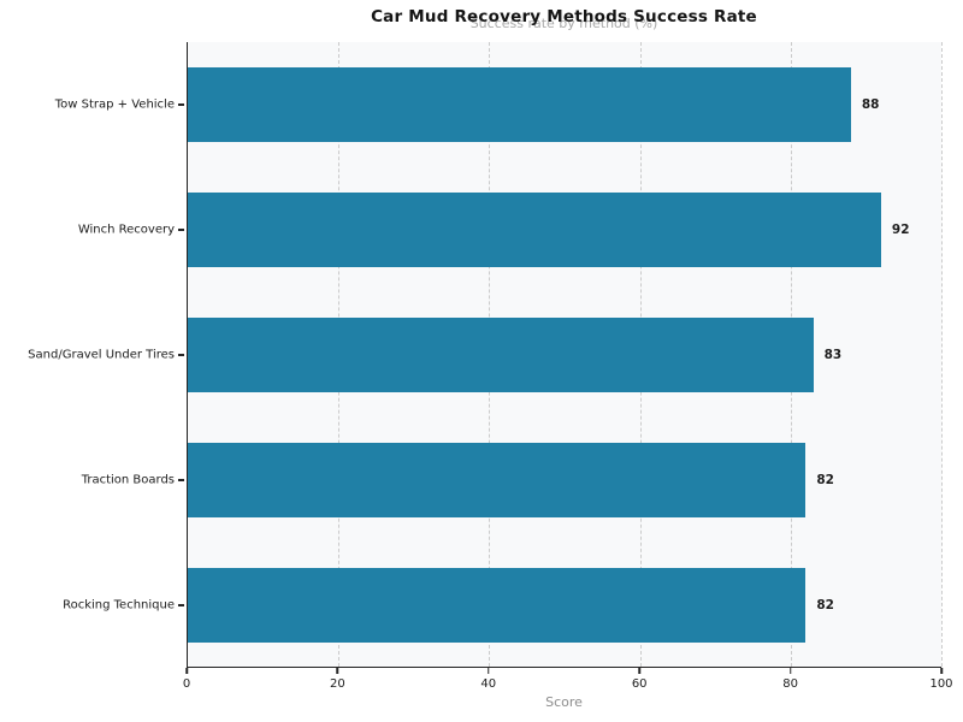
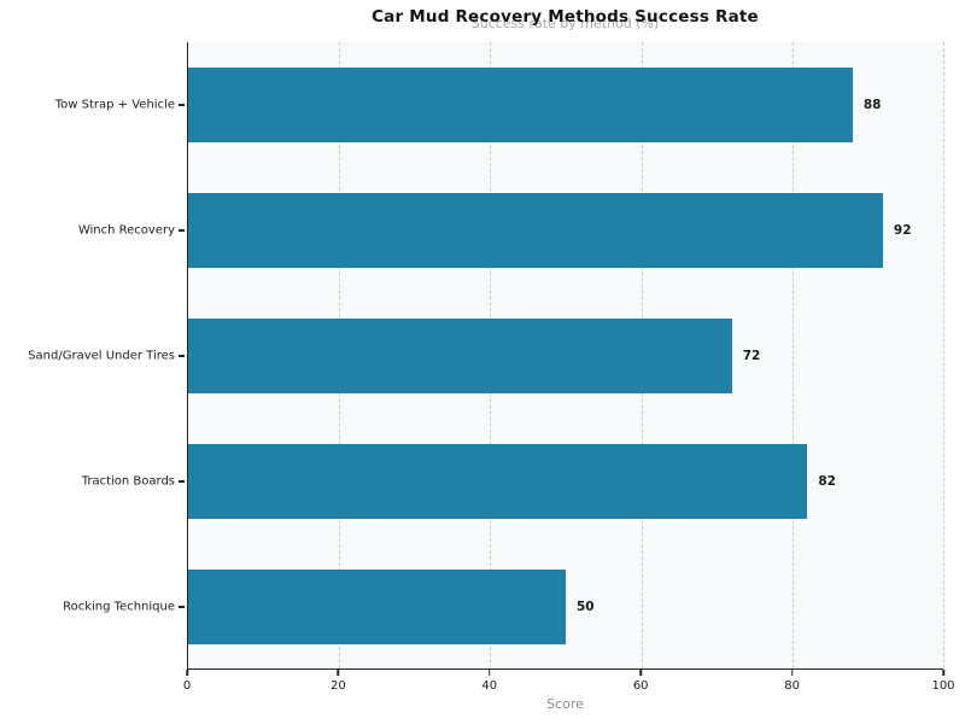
Sand/Gravel Under Tires: 83 -> 72
Rocking Technique: 82 -> 50
